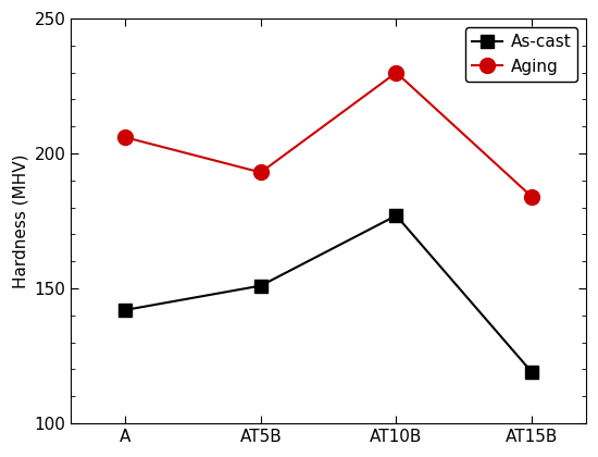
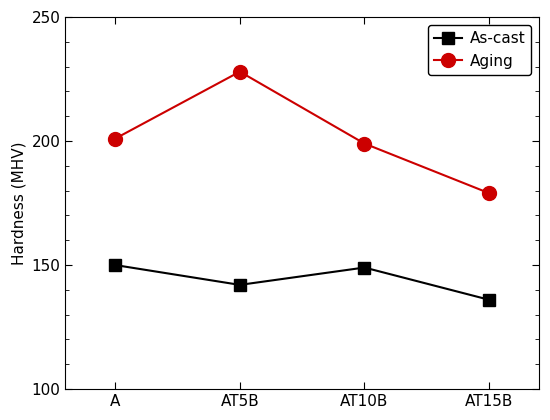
As-cast/A: 142 -> 150
Aging/A: 206 -> 201
As-cast/AT5B: 151 -> 142
Aging/AT5B: 193 -> 228
As-cast/AT10B: 177 -> 149
Aging/AT10B: 230 -> 199
As-cast/AT15B: 119 -> 136
Aging/AT15B: 184 -> 179
